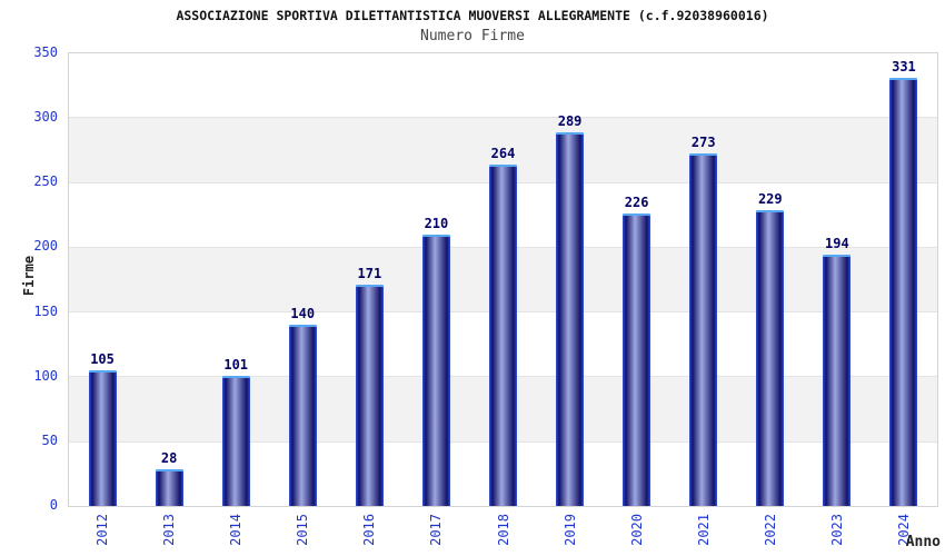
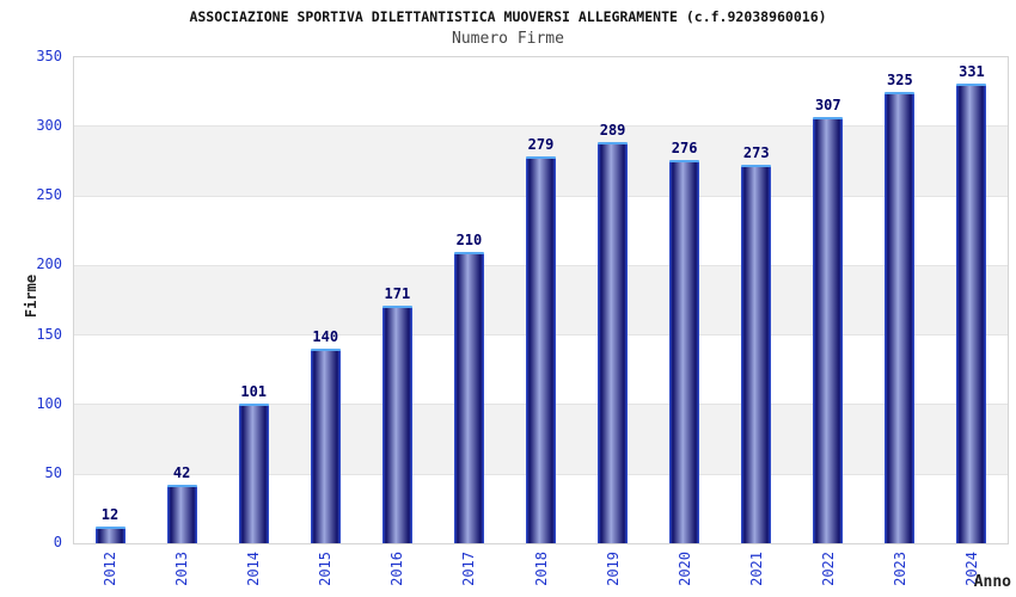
2012: 105 -> 12
2013: 28 -> 42
2018: 264 -> 279
2020: 226 -> 276
2022: 229 -> 307
2023: 194 -> 325
